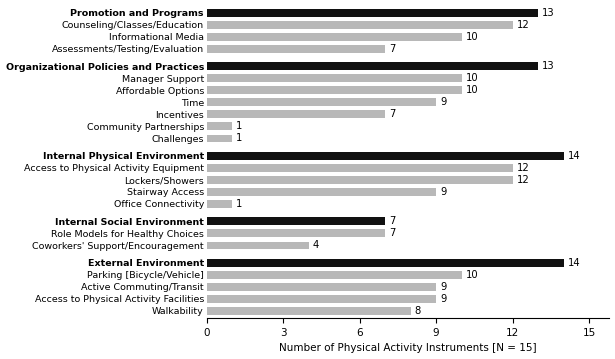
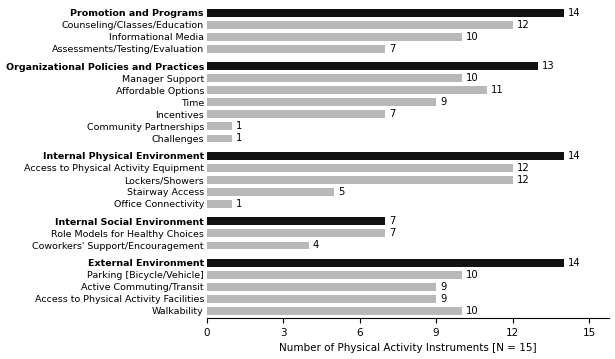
Promotion and Programs: 13 -> 14
Affordable Options: 10 -> 11
Stairway Access: 9 -> 5
Walkability: 8 -> 10
